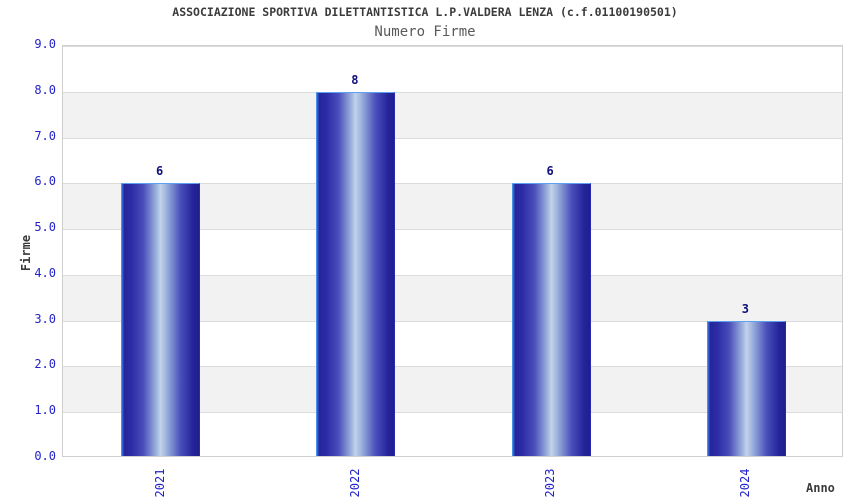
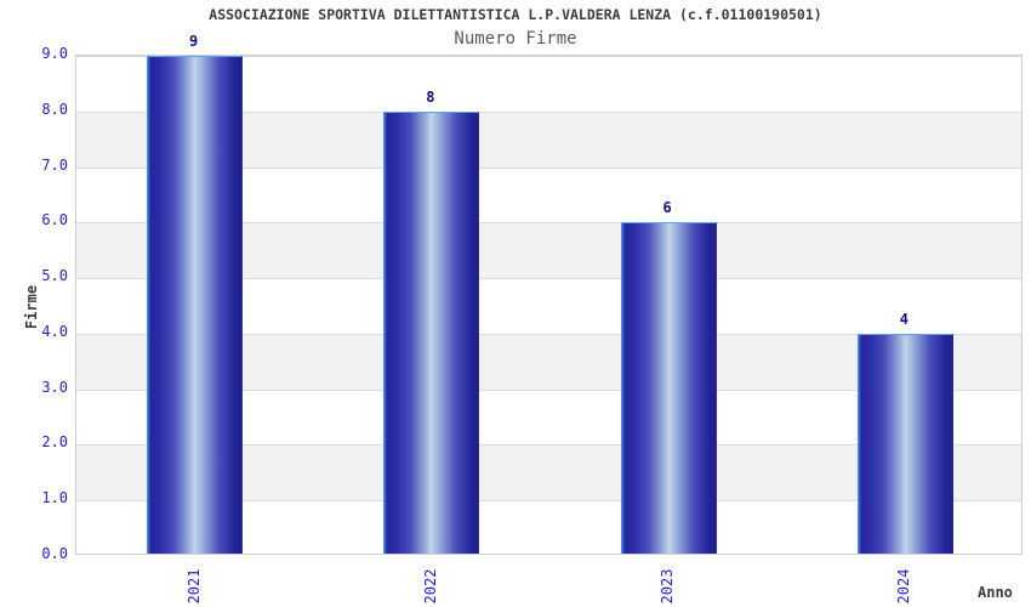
2021: 6 -> 9
2024: 3 -> 4
